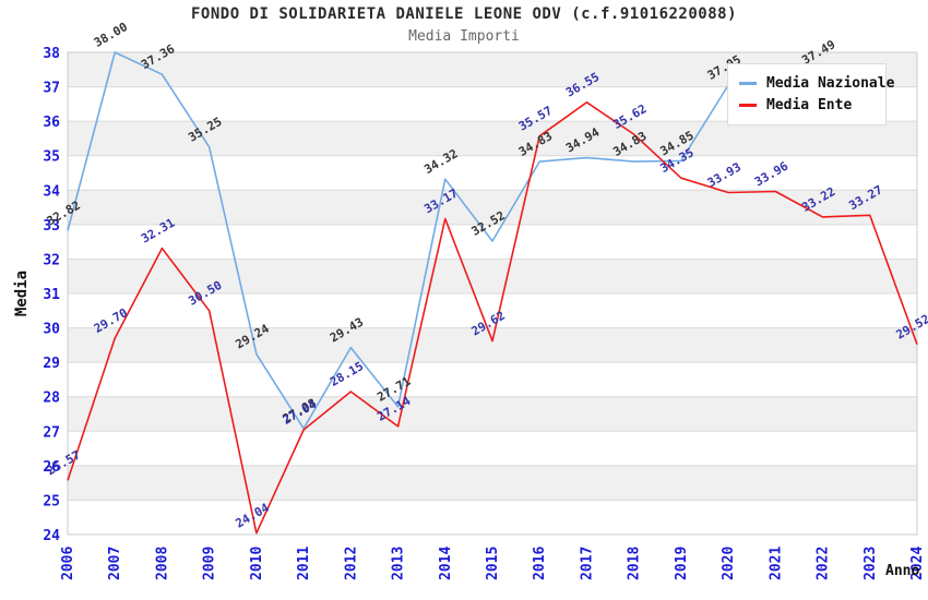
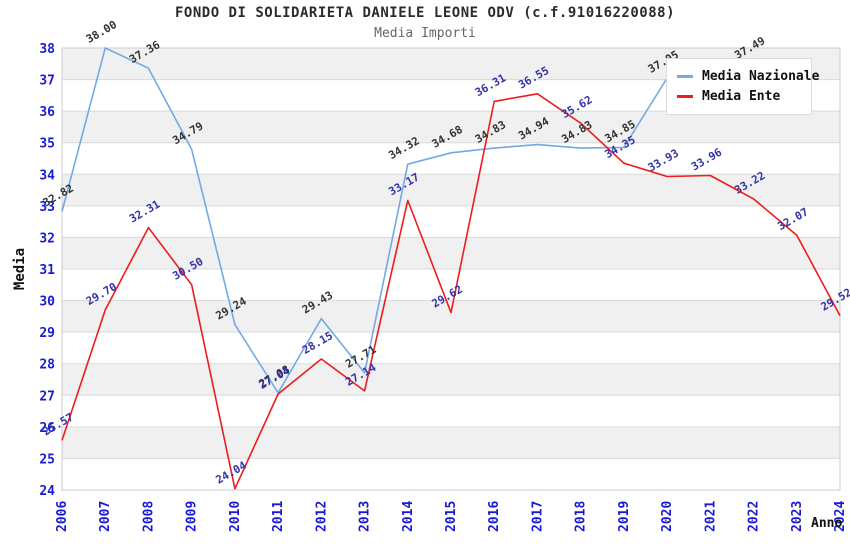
Media Nazionale/2009: 35.25 -> 34.79
Media Nazionale/2015: 32.52 -> 34.68
Media Ente/2016: 35.57 -> 36.31
Media Ente/2023: 33.27 -> 32.07
